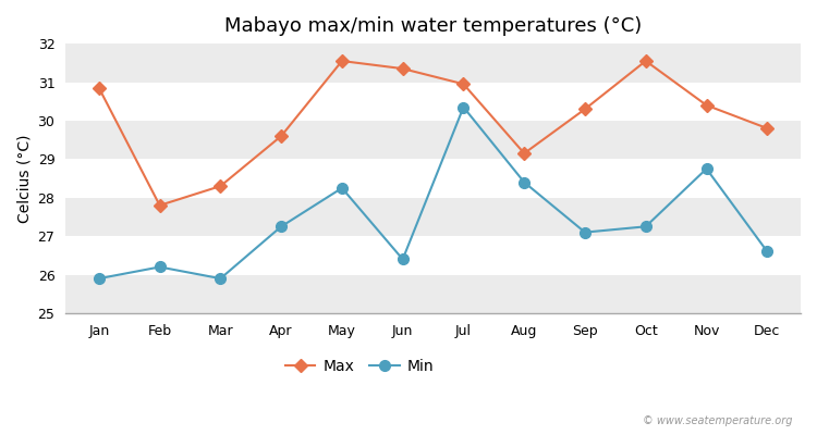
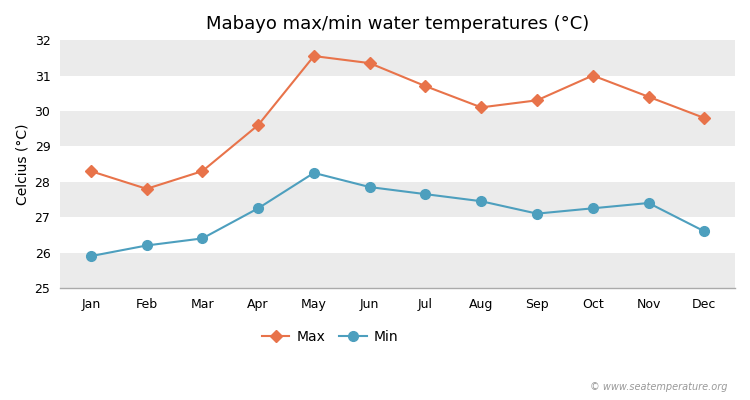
Max/Jan: 30.85 -> 28.30
Min/Mar: 25.90 -> 26.40
Min/Jun: 26.40 -> 27.85
Max/Jul: 30.95 -> 30.70
Min/Jul: 30.35 -> 27.65
Max/Aug: 29.15 -> 30.10
Min/Aug: 28.40 -> 27.45
Max/Oct: 31.55 -> 31.00
Min/Nov: 28.75 -> 27.40
